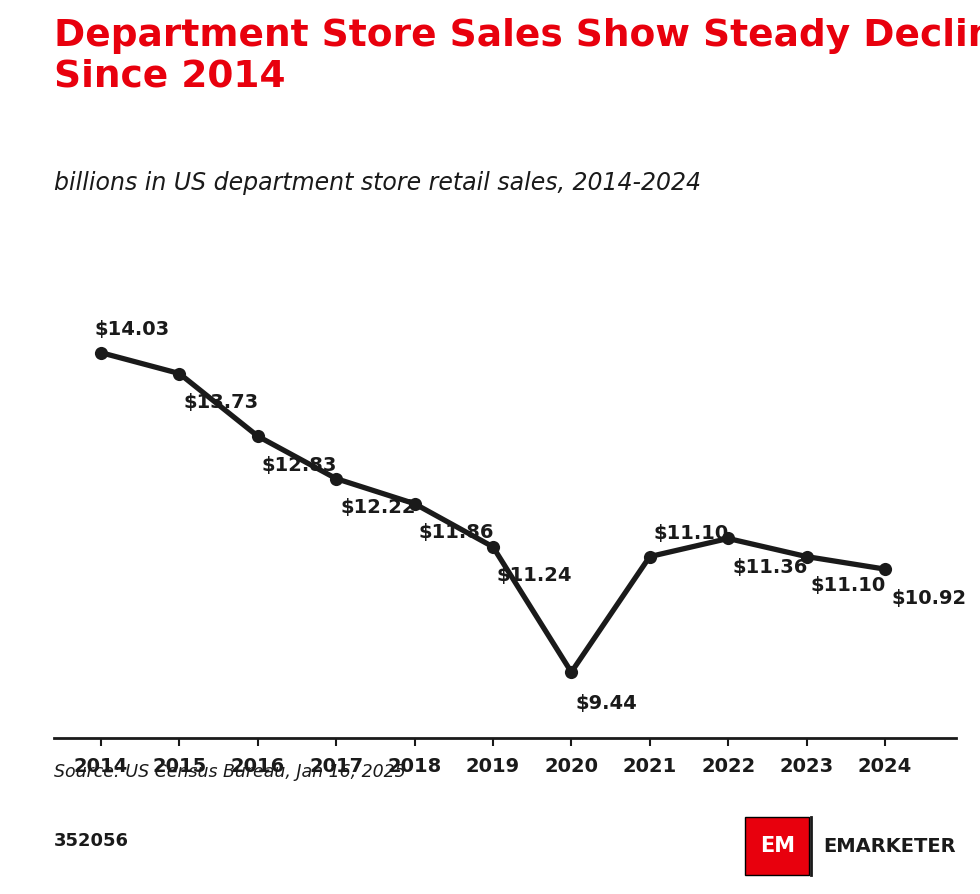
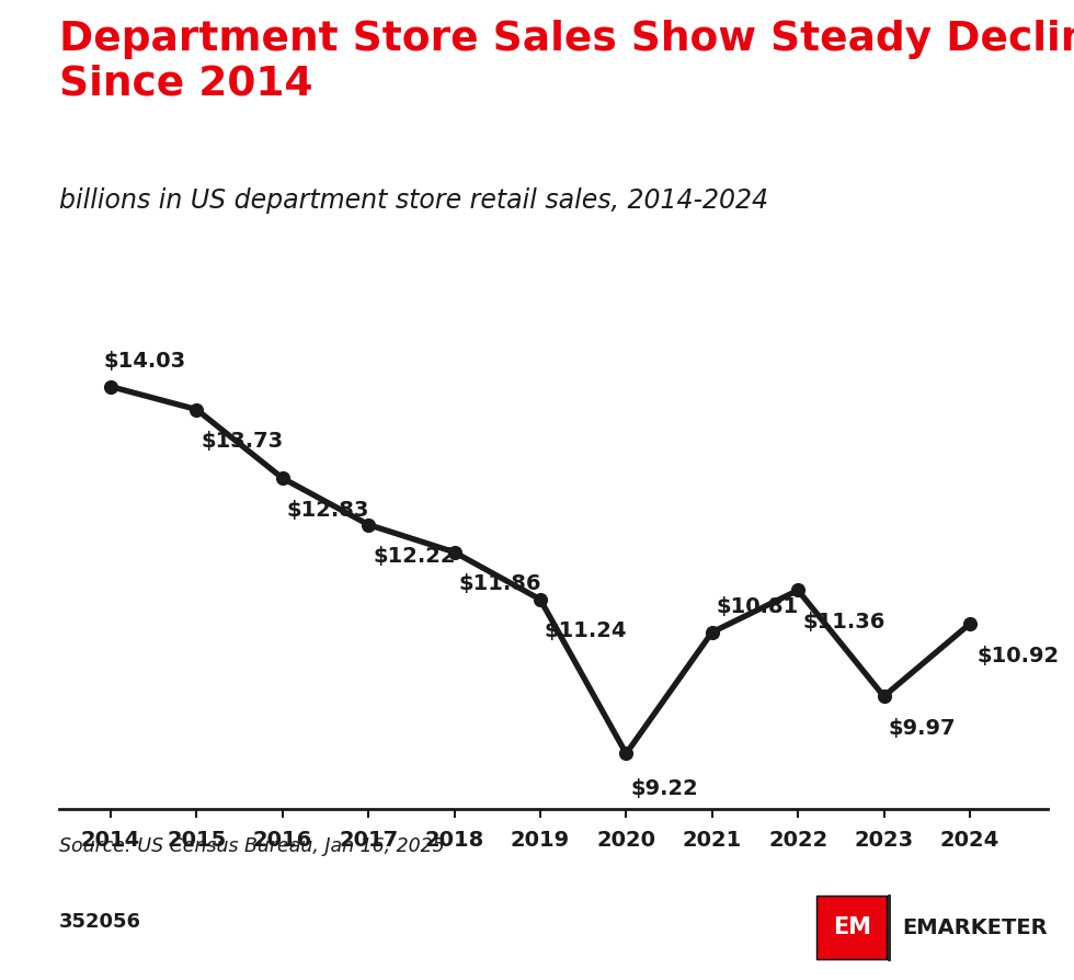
2020: $9.44 -> $9.22
2021: $11.10 -> $10.81
2023: $11.10 -> $9.97
